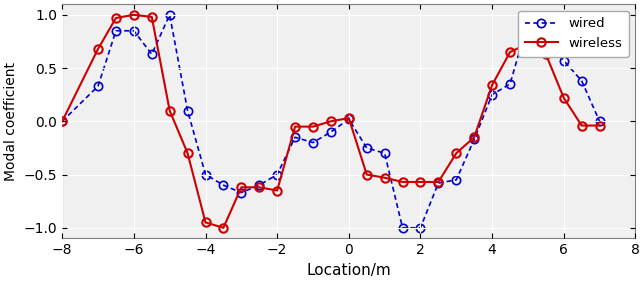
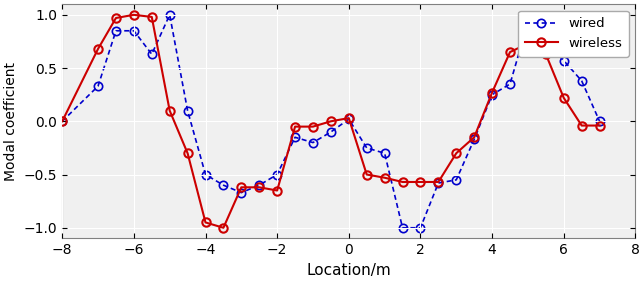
wireless/4: 0.34 -> 0.27
